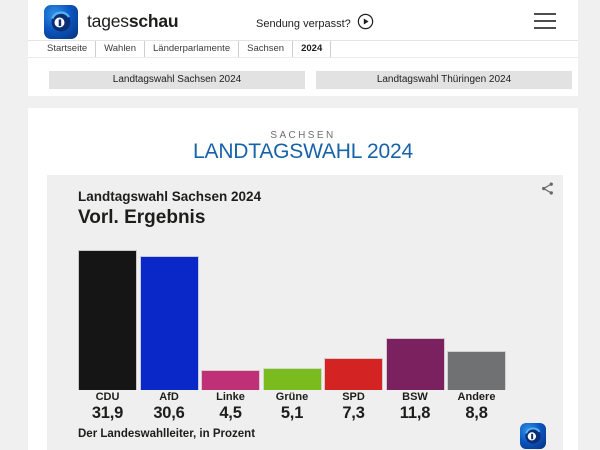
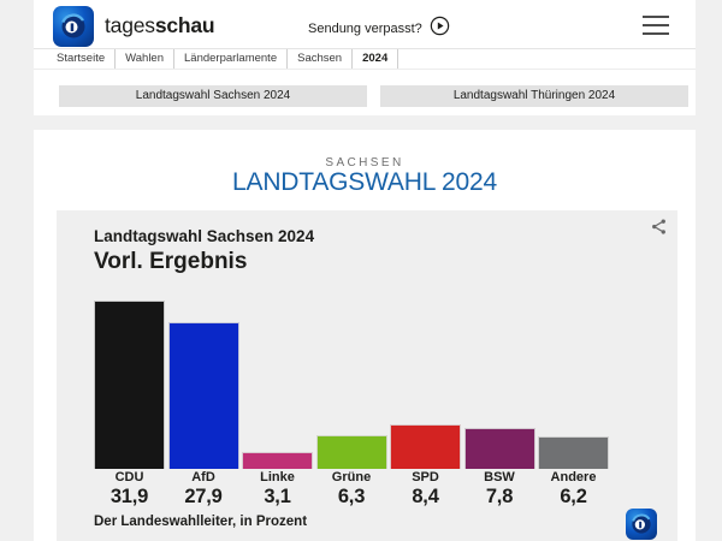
AfD: 30,6 -> 27,9
Linke: 4,5 -> 3,1
Grüne: 5,1 -> 6,3
SPD: 7,3 -> 8,4
BSW: 11,8 -> 7,8
Andere: 8,8 -> 6,2
